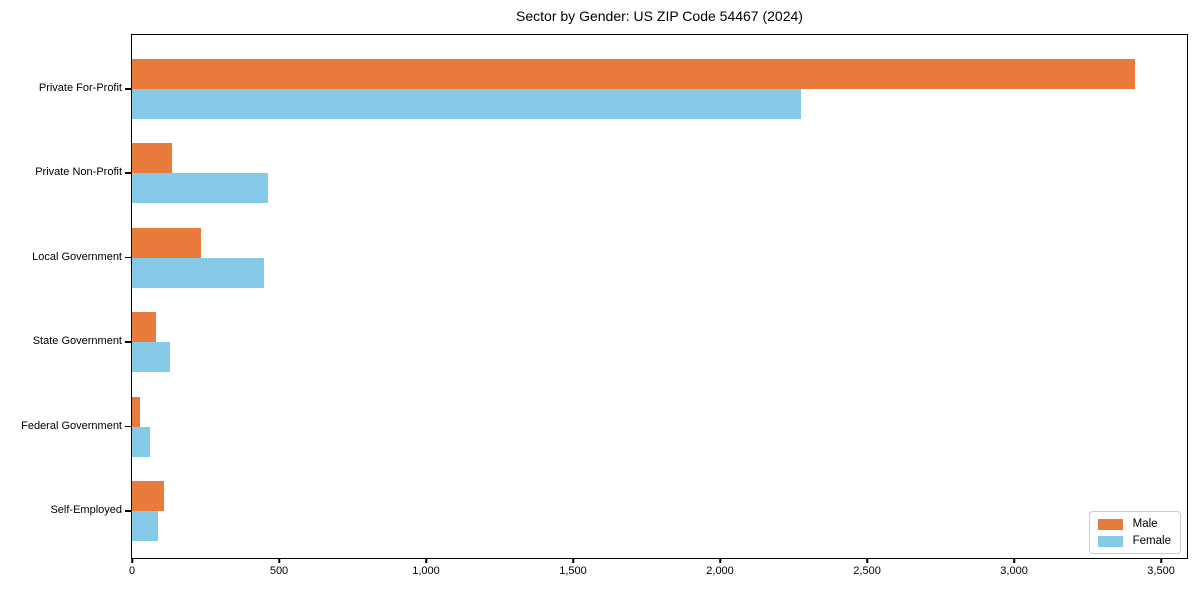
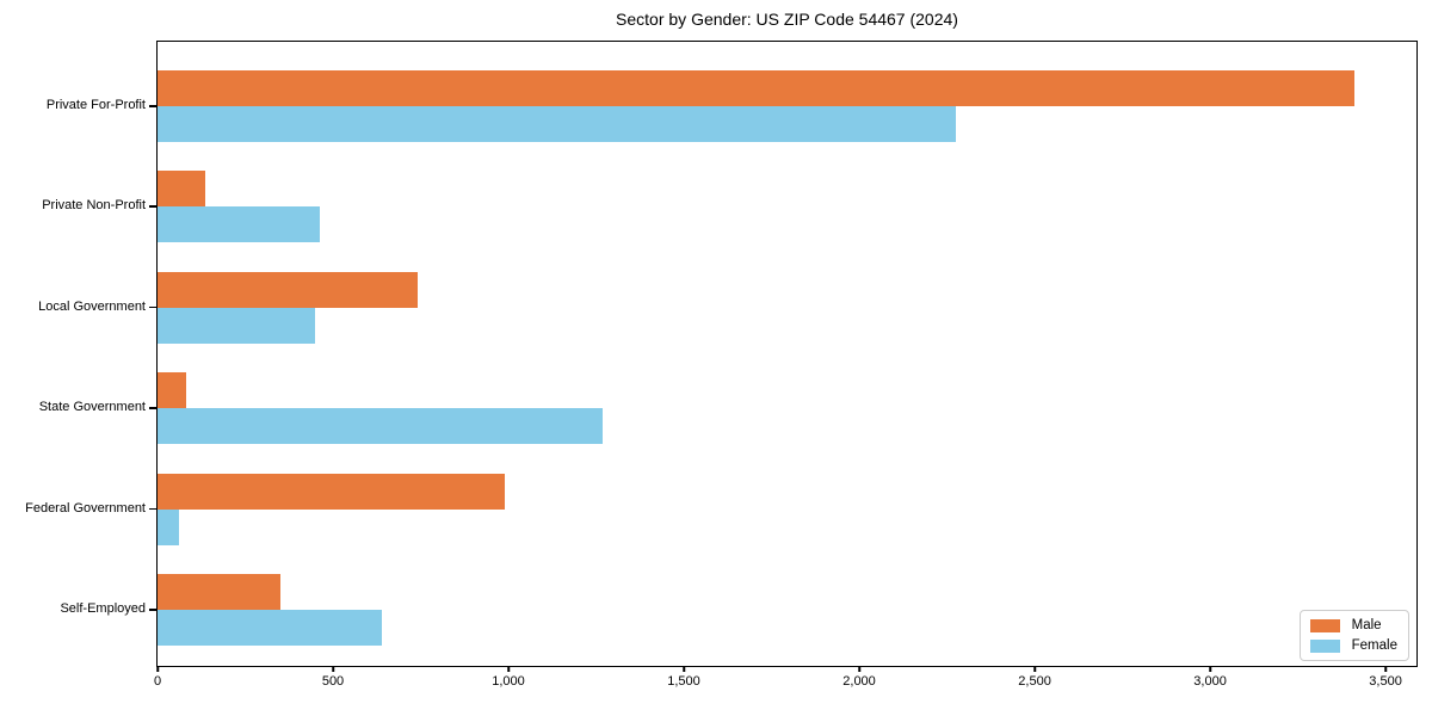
Male/Local Government: 240 -> 740
Female/State Government: 130 -> 1270
Male/Federal Government: 30 -> 990
Male/Self-Employed: 110 -> 350
Female/Self-Employed: 90 -> 640
